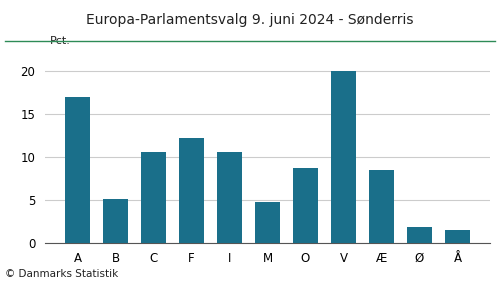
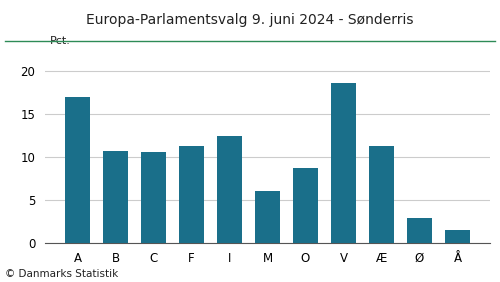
B: 5.1 -> 10.6
F: 12.2 -> 11.2
I: 10.5 -> 12.4
M: 4.7 -> 6.0
V: 20.0 -> 18.6
Æ: 8.4 -> 11.2
Ø: 1.8 -> 2.8
